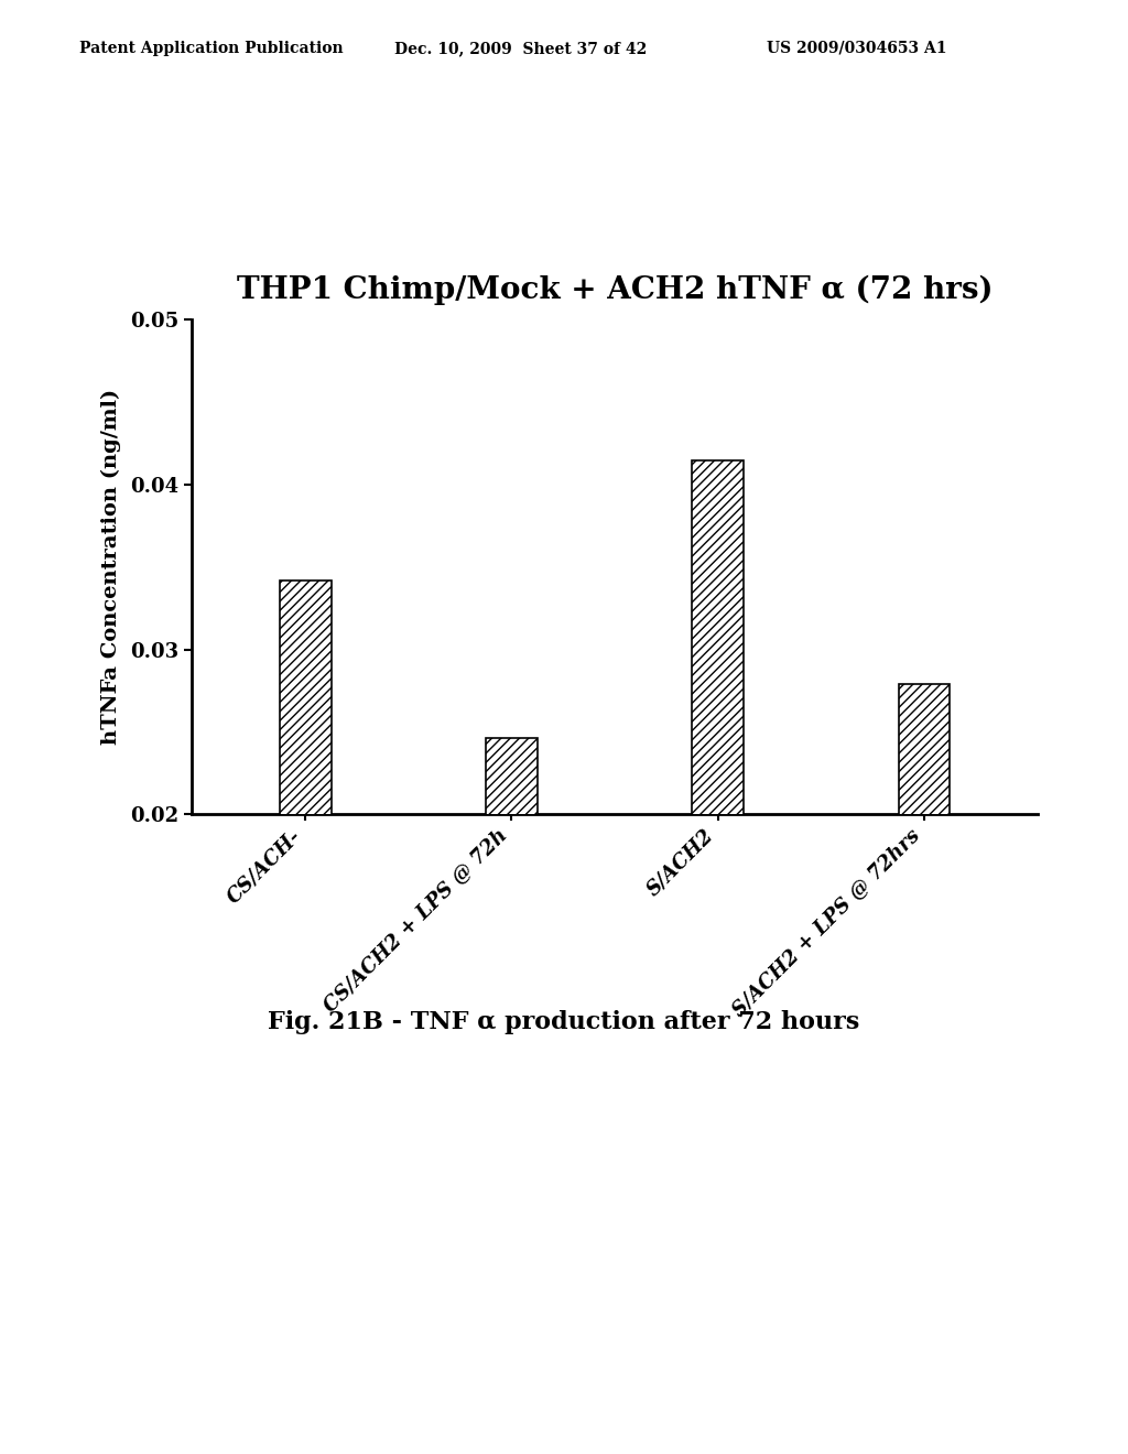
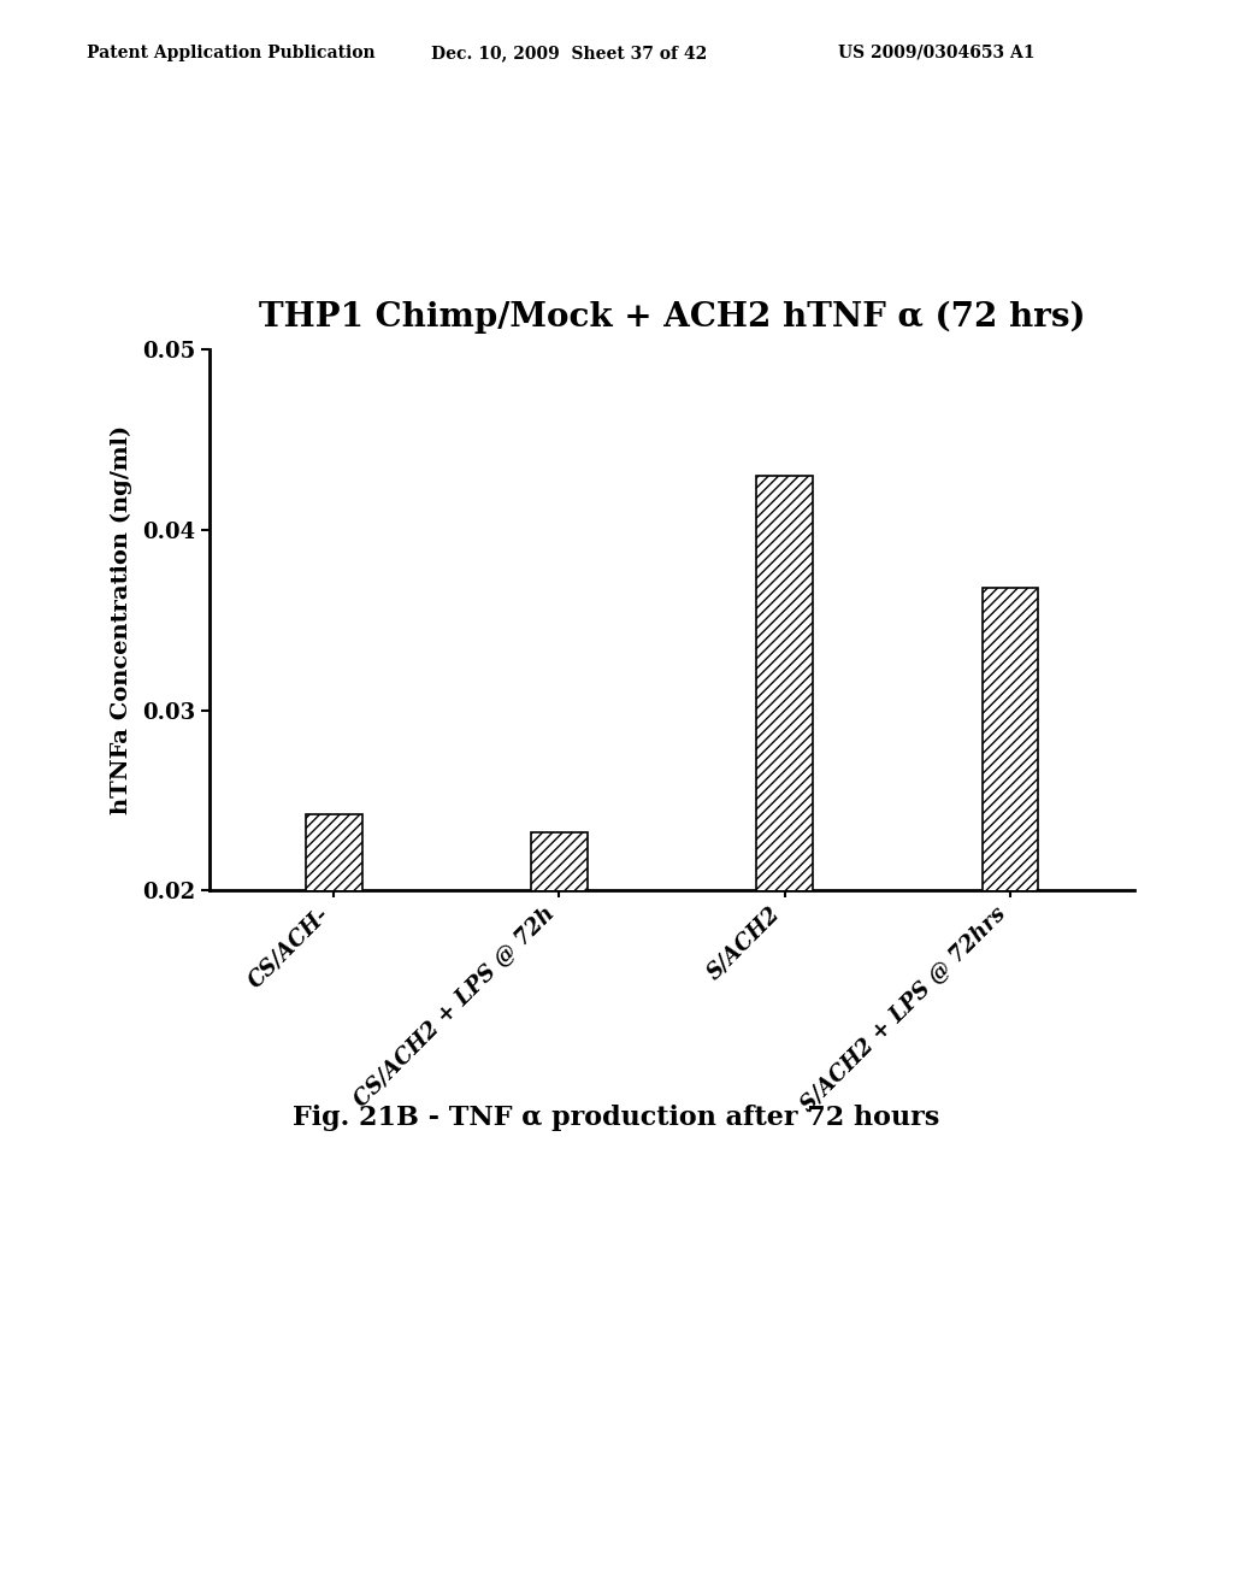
CS/ACH-: 0.0342 -> 0.0242
CS/ACH2 + LPS @ 72h: 0.0246 -> 0.0232
S/ACH2: 0.0415 -> 0.0430
S/ACH2 + LPS @ 72hrs: 0.0279 -> 0.0368
